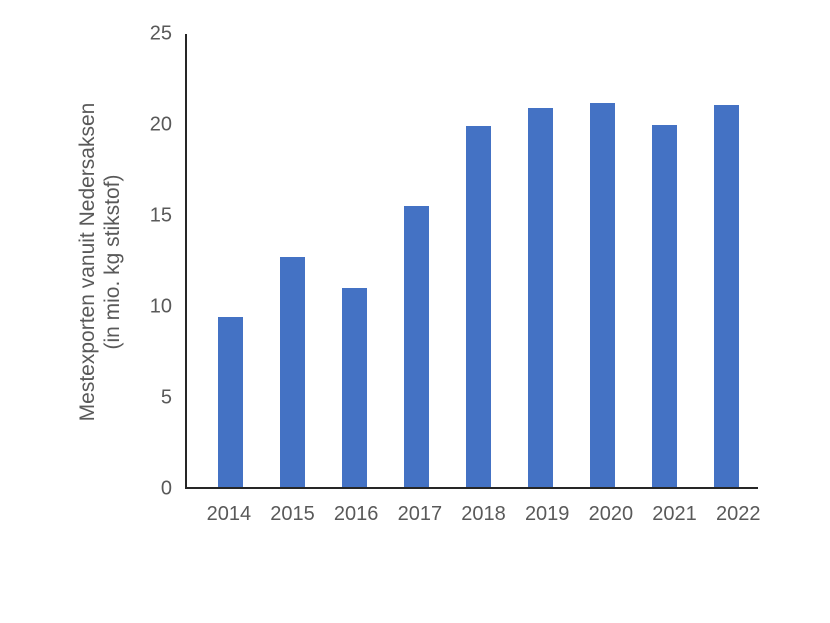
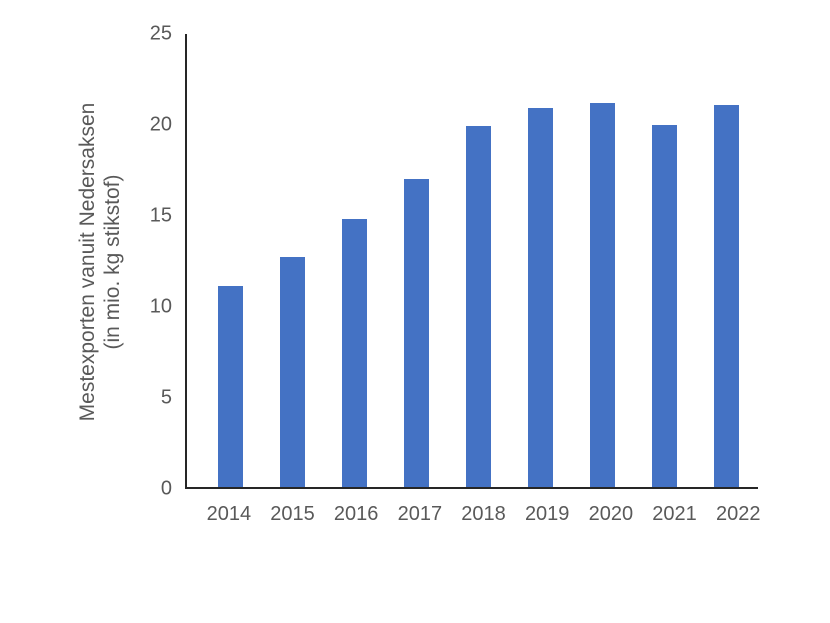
2014: 9.4 -> 11.1
2016: 11.0 -> 14.8
2017: 15.5 -> 17.0
